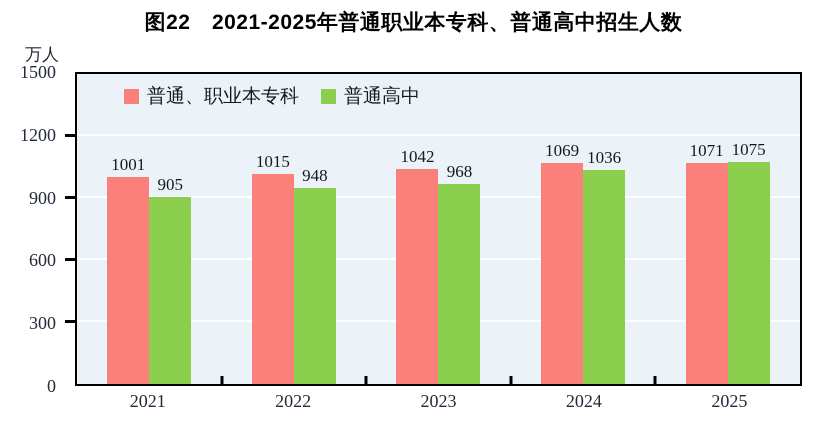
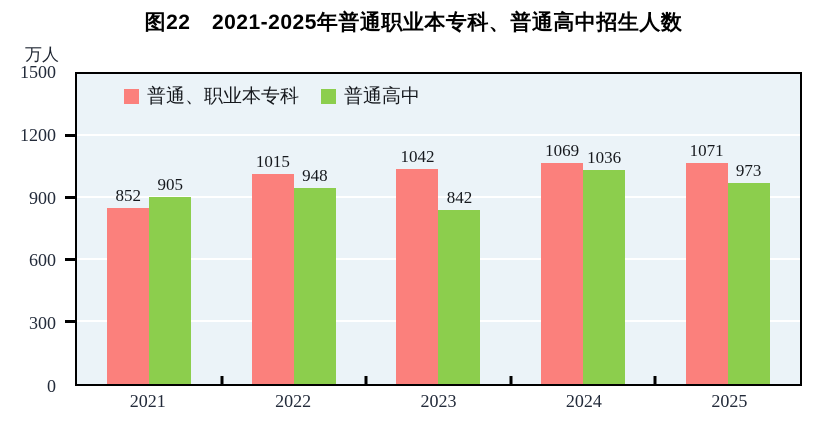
普通、职业本专科/2021: 1001 -> 852
普通高中/2023: 968 -> 842
普通高中/2025: 1075 -> 973
